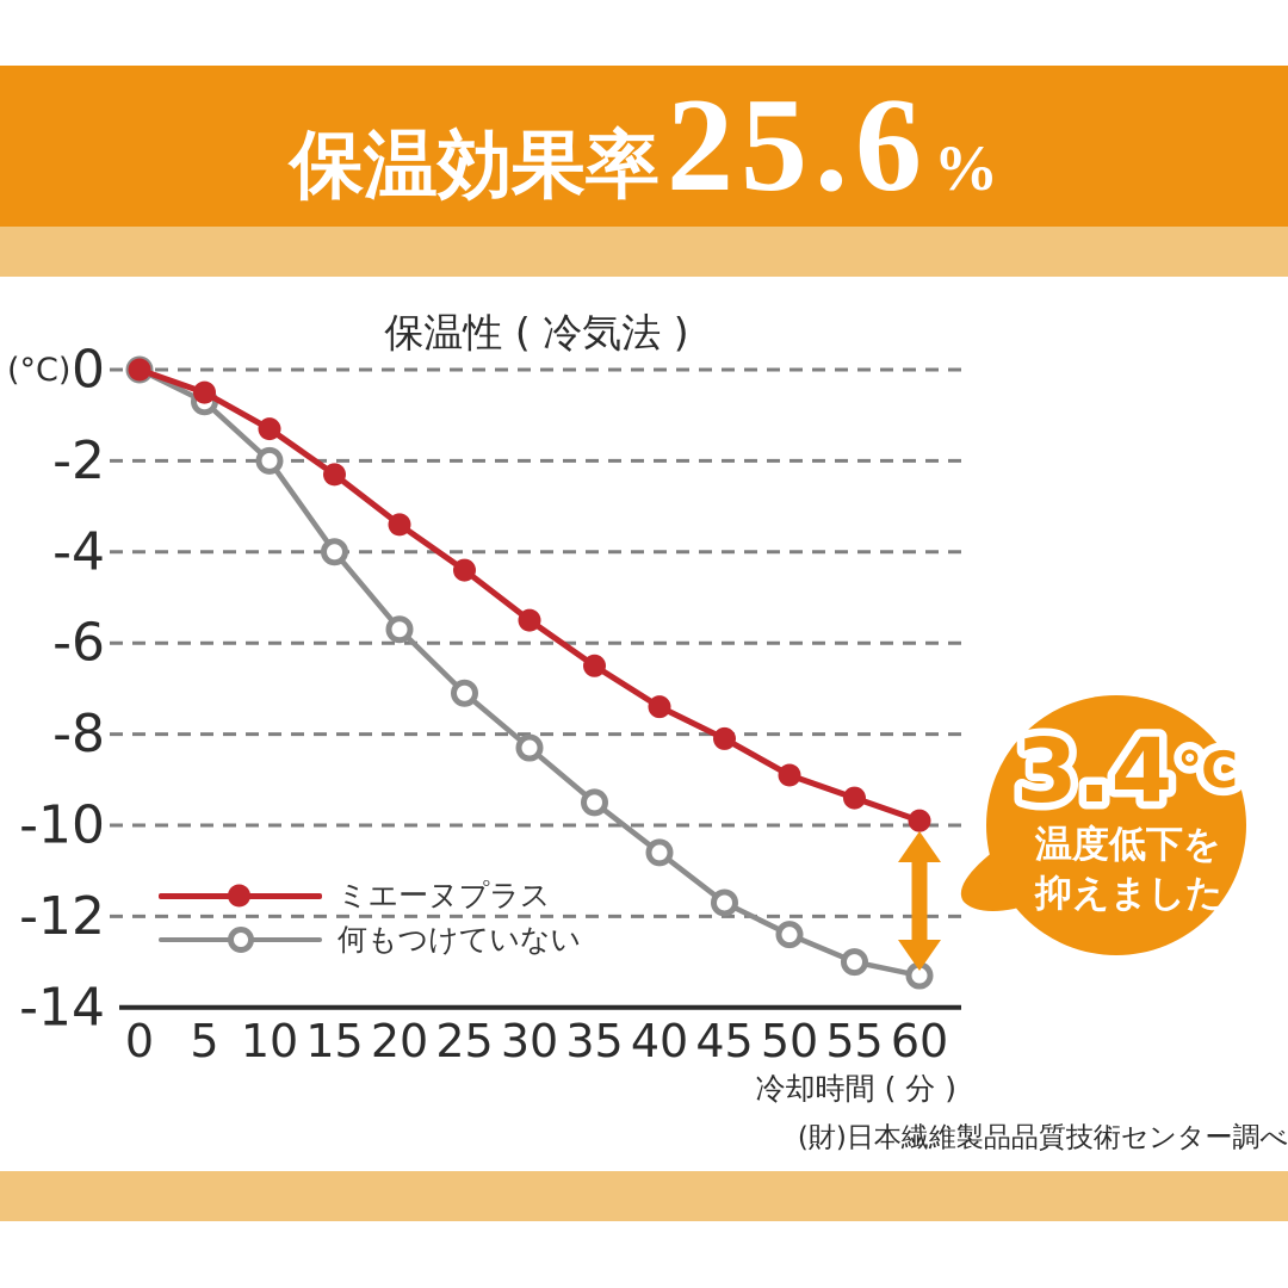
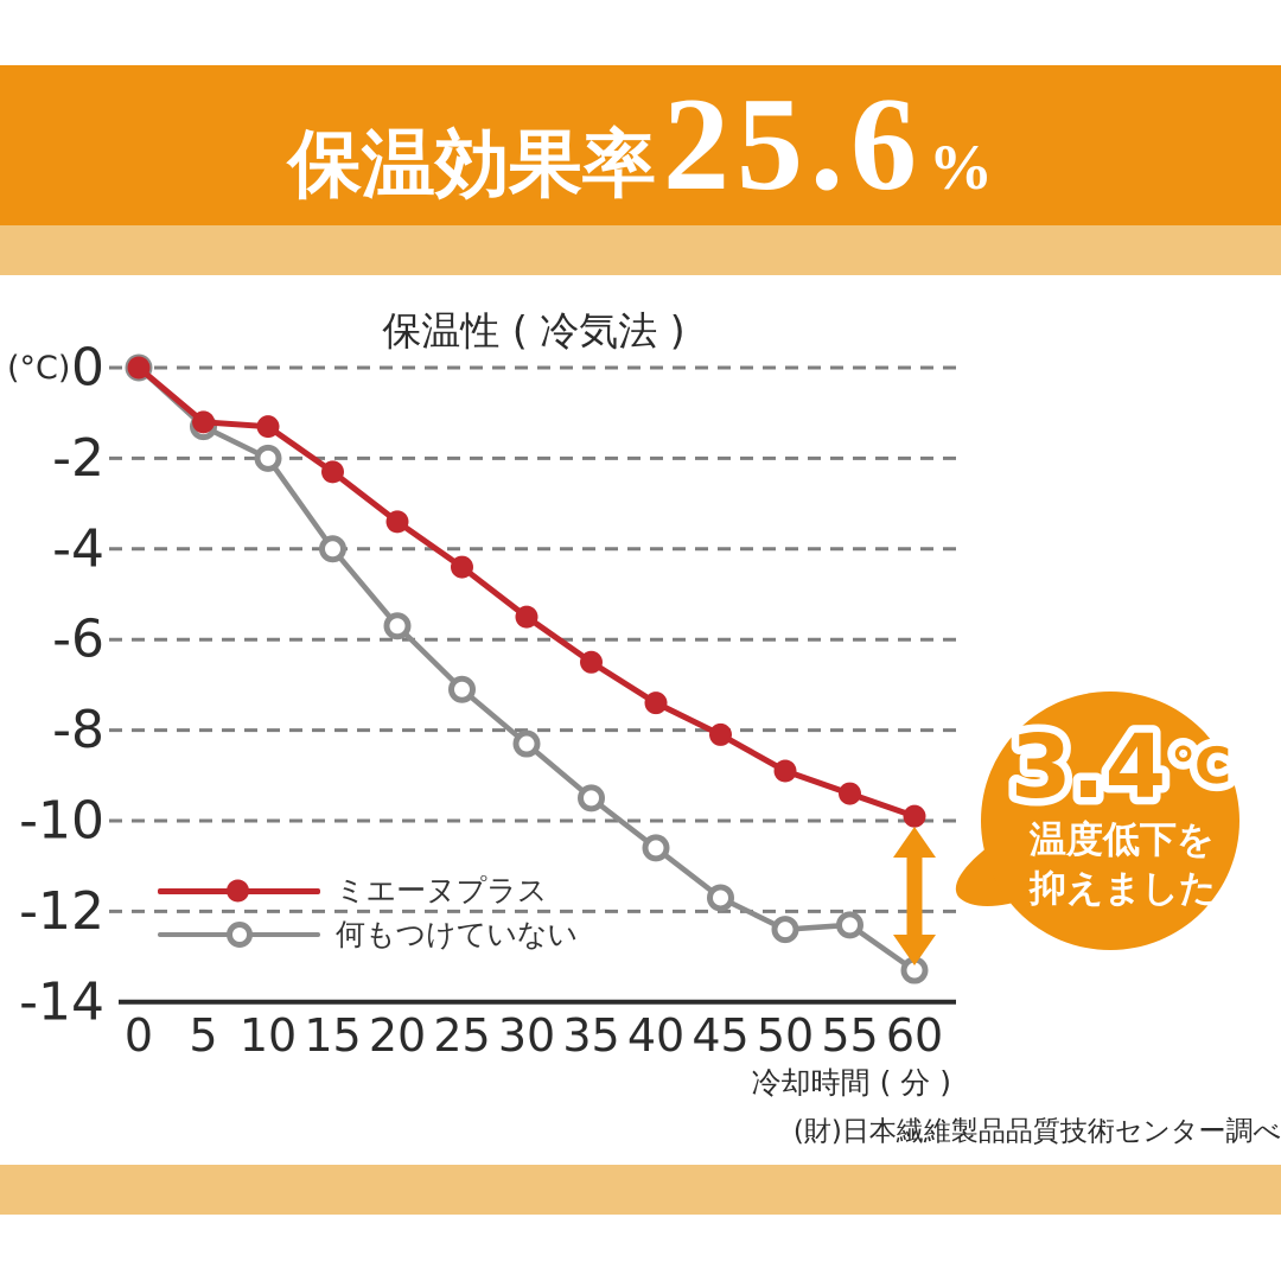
ミエーヌプラス/5: -0.5 -> -1.2
何もつけていない/5: -0.7 -> -1.3
何もつけていない/55: -13.0 -> -12.3
